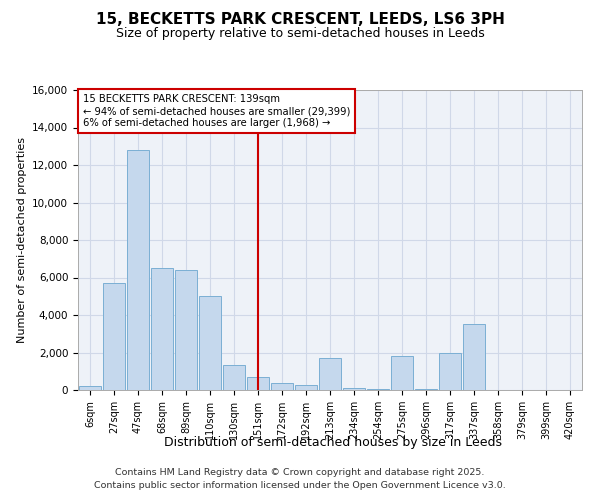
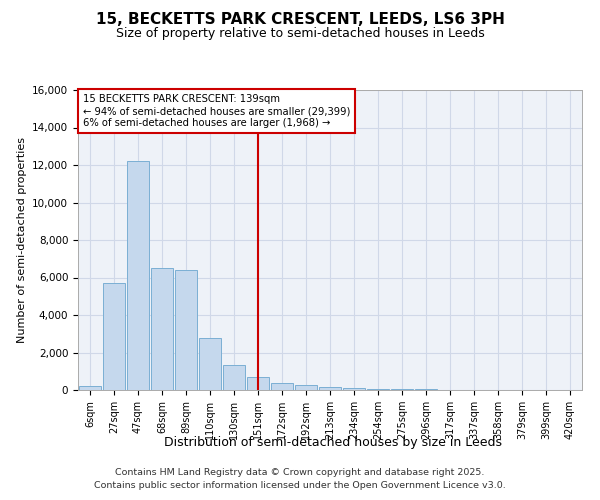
47sqm: 12,800 -> 12,200
110sqm: 5,000 -> 2,800
213sqm: 1,700 -> 200
275sqm: 1,800 -> 0
317sqm: 2,000 -> 0
337sqm: 3,500 -> 0
